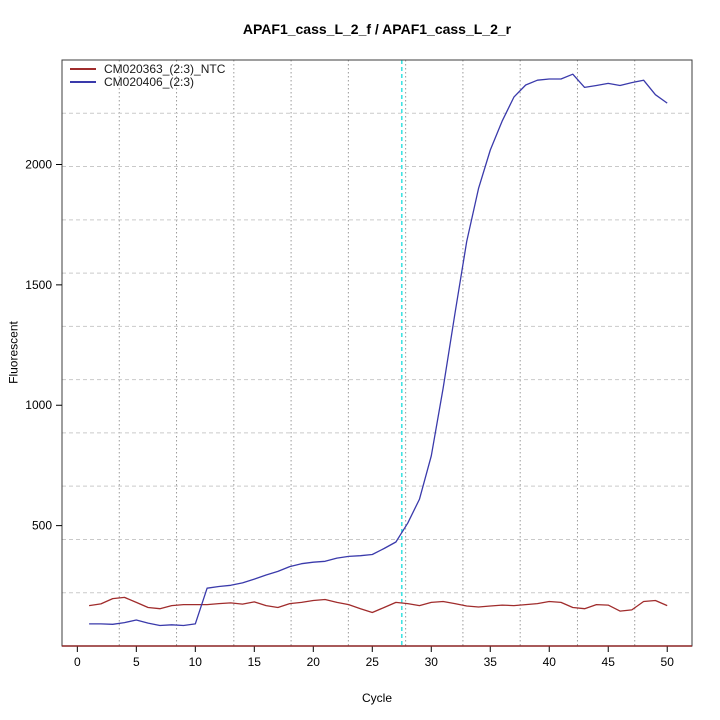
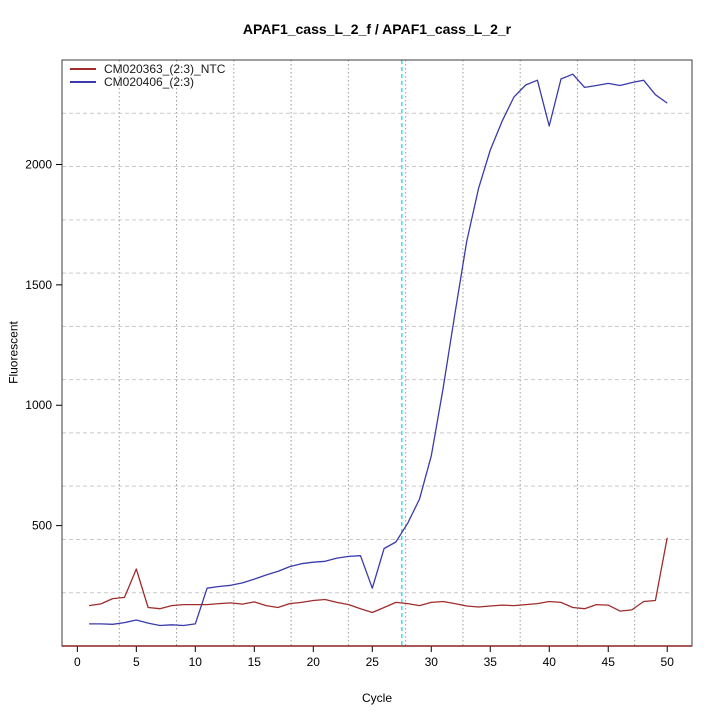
CM020363_(2:3)_NTC/5: 180 -> 320
CM020406_(2:3)/25: 380 -> 240
CM020406_(2:3)/40: 2360 -> 2160
CM020363_(2:3)_NTC/50: 170 -> 450
